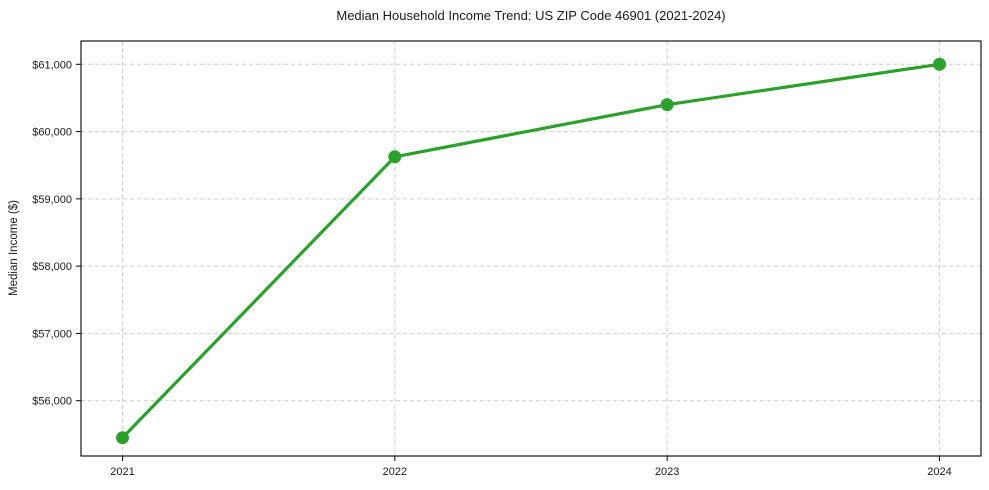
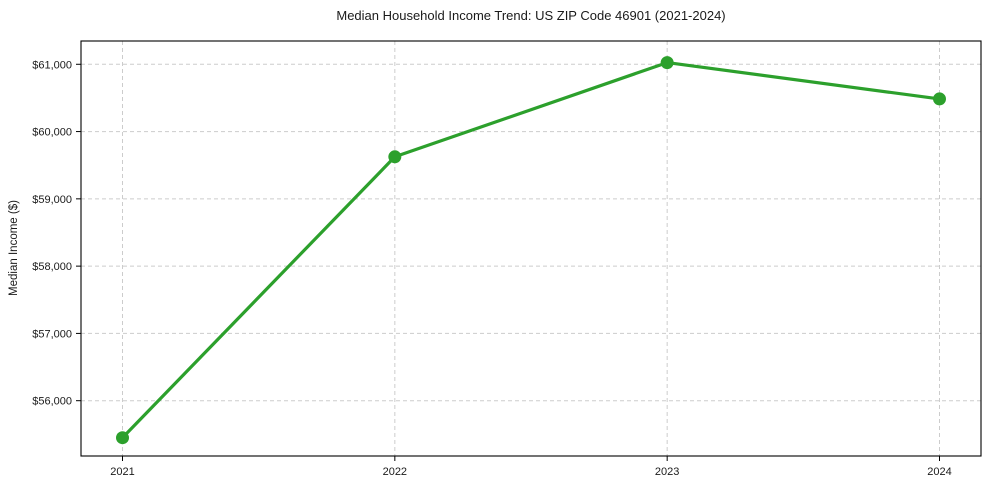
2023: $60400 -> $61000
2024: $61000 -> $60500
